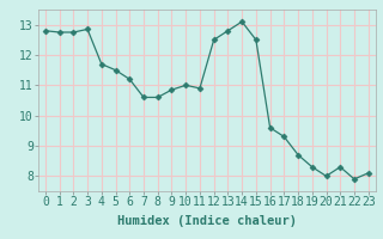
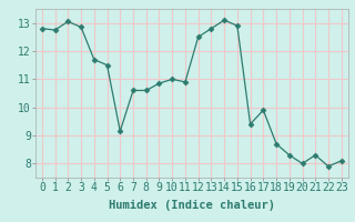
2: 12.75 -> 13.05
6: 11.20 -> 9.15
15: 12.50 -> 12.90
16: 9.60 -> 9.40
17: 9.30 -> 9.90
